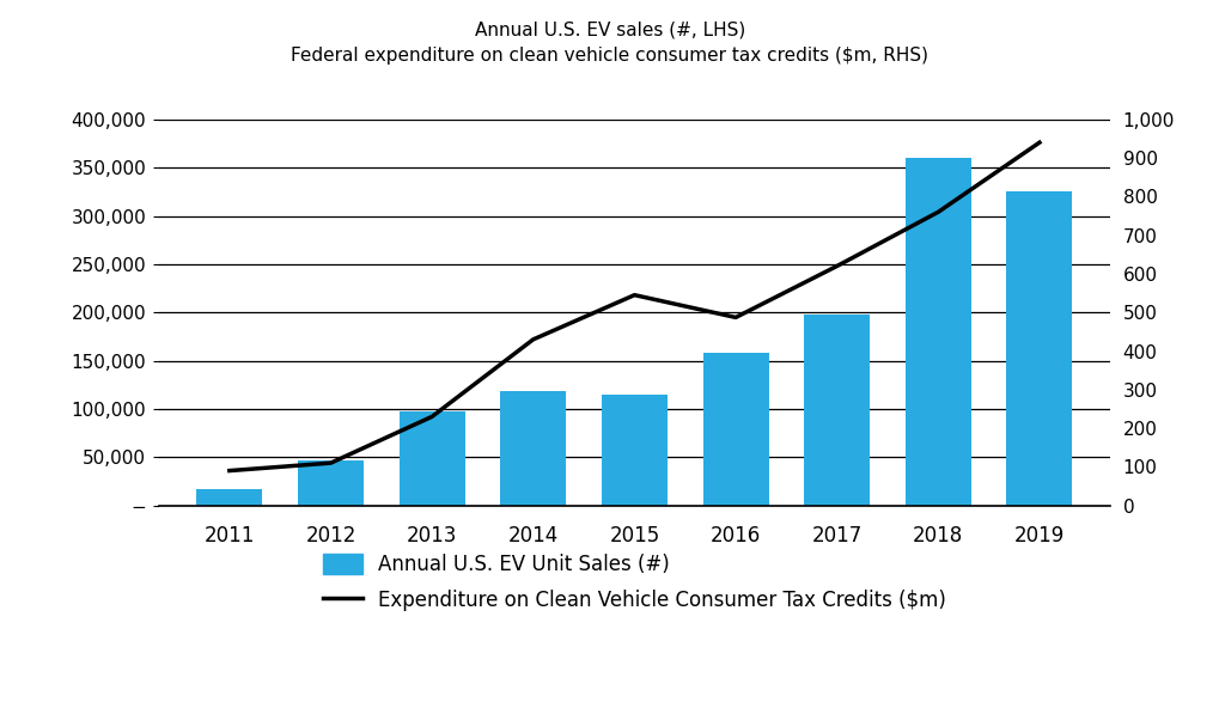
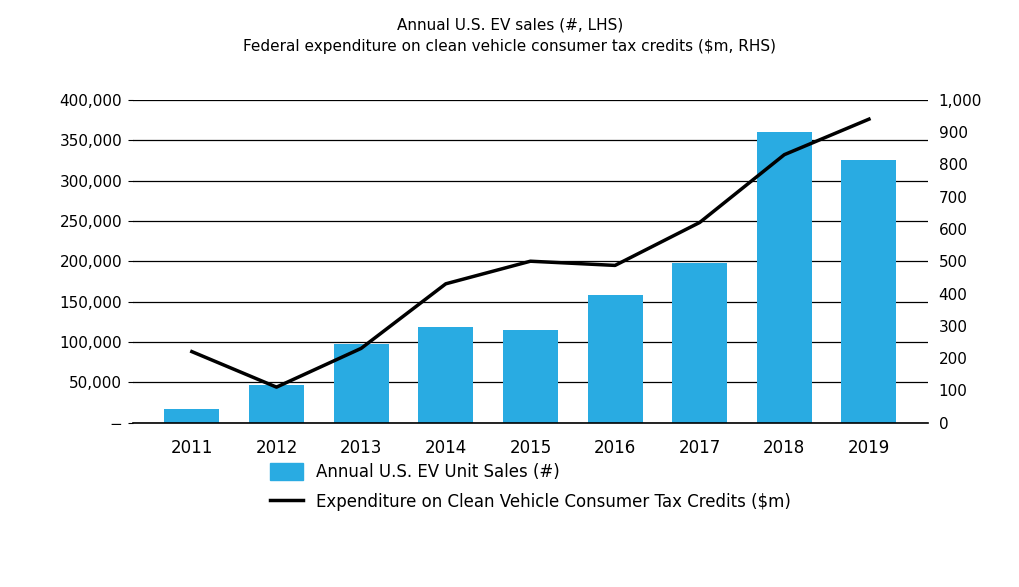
Expenditure on Clean Vehicle Consumer Tax Credits ($m)/2011: 90 -> 220
Expenditure on Clean Vehicle Consumer Tax Credits ($m)/2015: 545 -> 500
Expenditure on Clean Vehicle Consumer Tax Credits ($m)/2018: 760 -> 830
